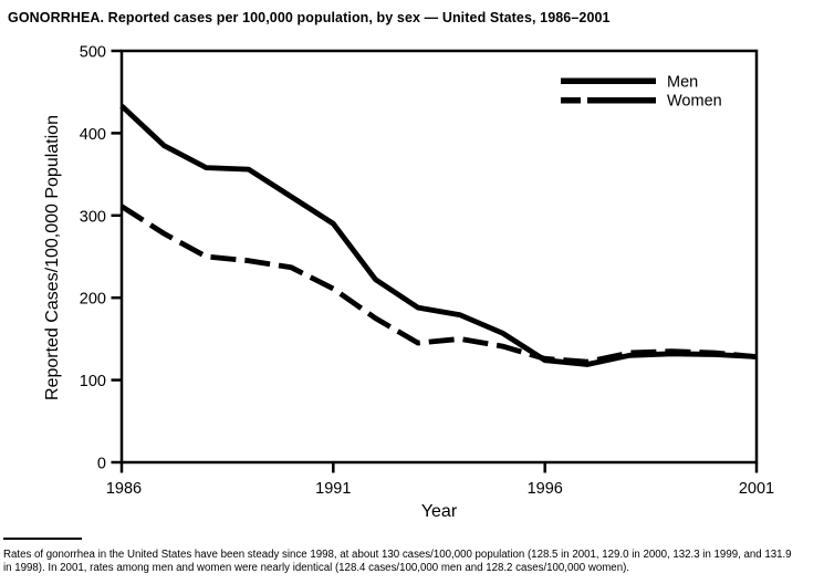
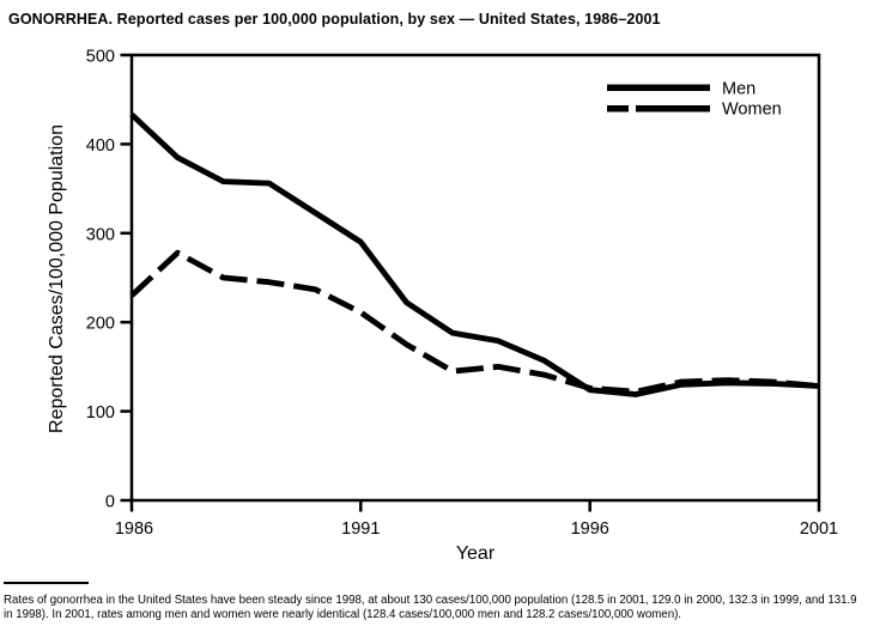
Women/1986: 310 -> 230
